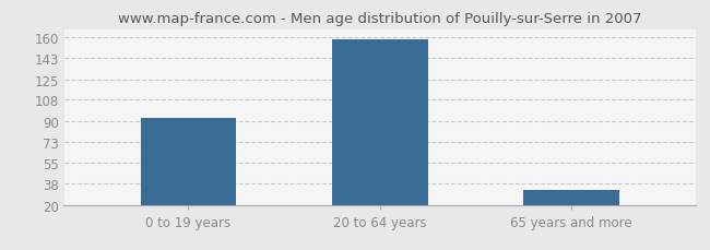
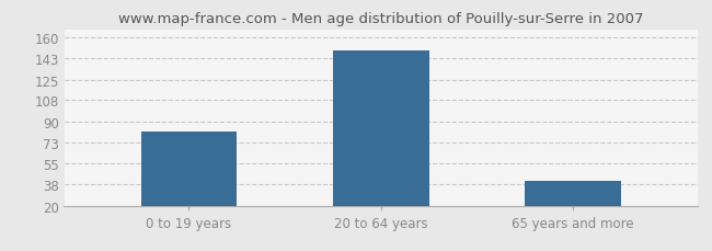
0 to 19 years: 93 -> 82
20 to 64 years: 158 -> 149
65 years and more: 32 -> 41
